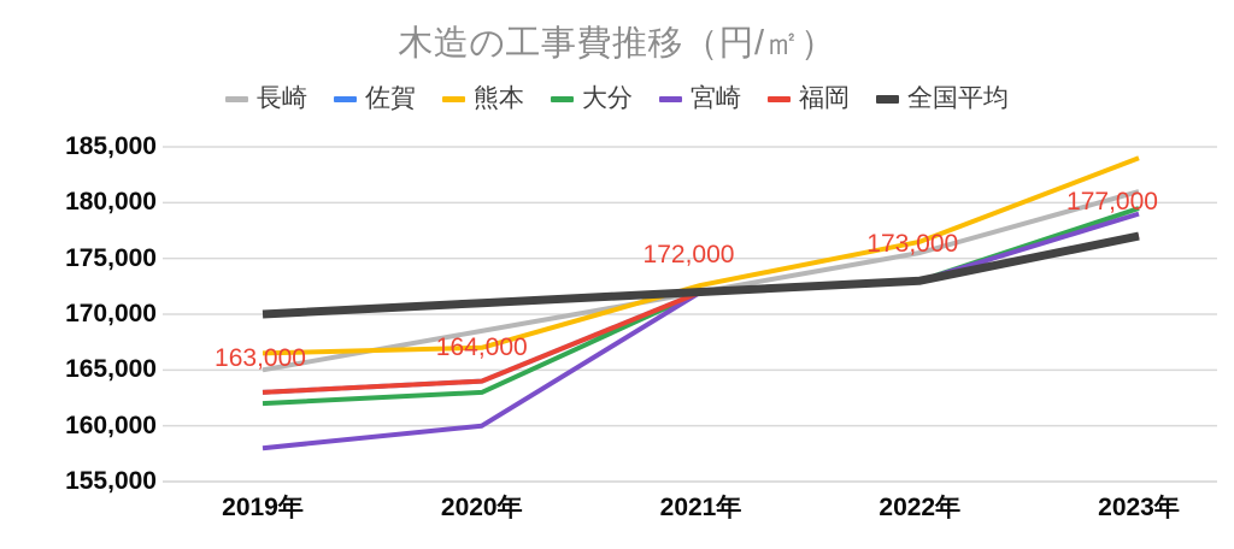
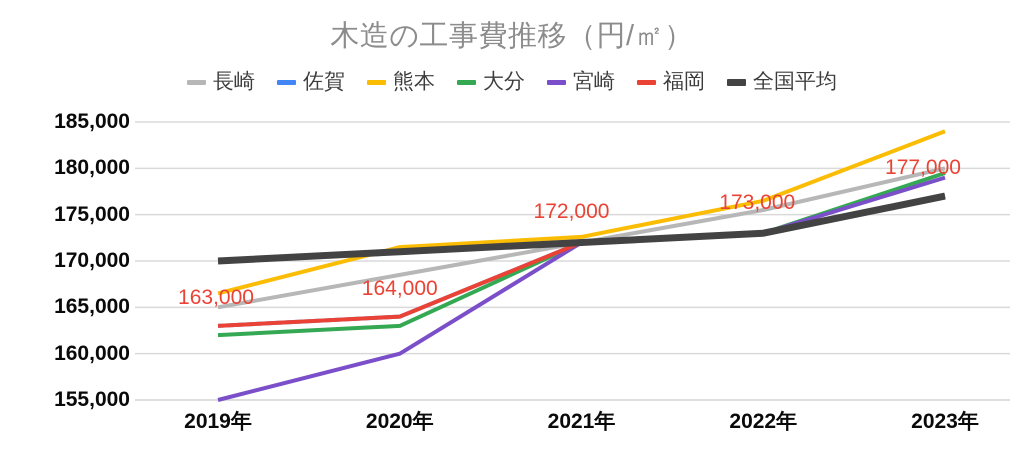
宮崎/2019年: 158000 -> 155000
熊本/2020年: 167000 -> 172000
長崎/2023年: 181000 -> 180000
